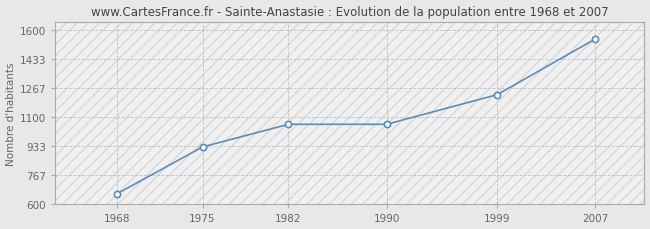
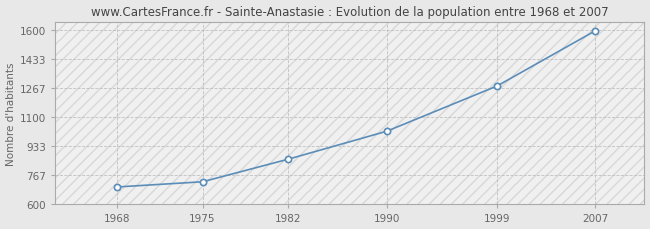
1968: 660 -> 700
1975: 930 -> 730
1982: 1060 -> 860
1990: 1060 -> 1020
1999: 1230 -> 1280
2007: 1550 -> 1600
